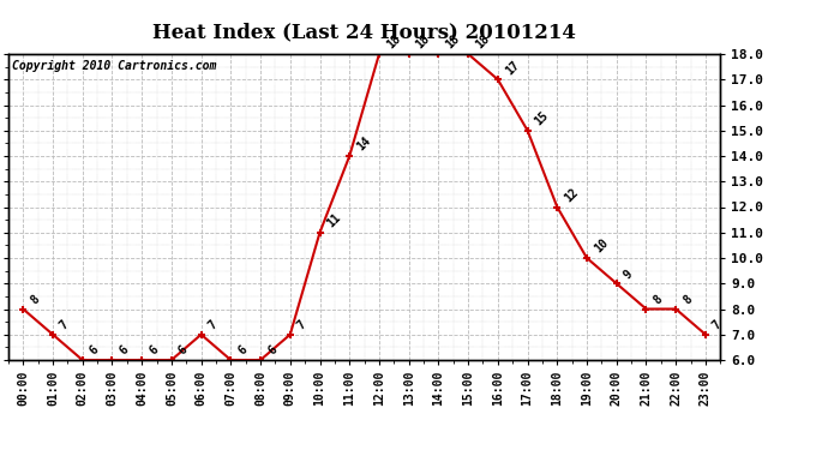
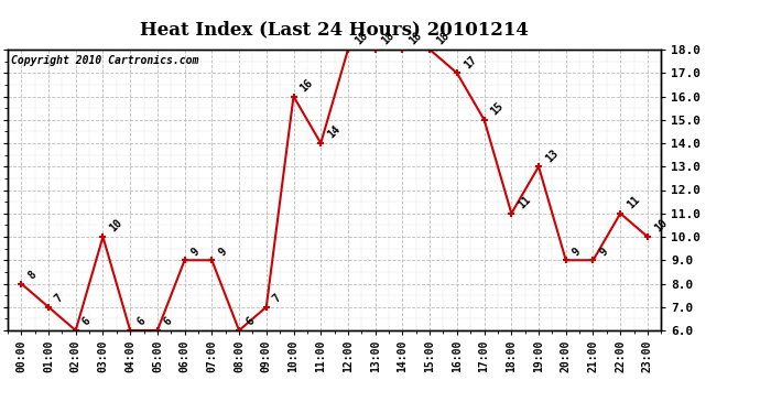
03:00: 6 -> 10
06:00: 7 -> 9
07:00: 6 -> 9
10:00: 11 -> 16
18:00: 12 -> 11
19:00: 10 -> 13
21:00: 8 -> 9
22:00: 8 -> 11
23:00: 7 -> 10
